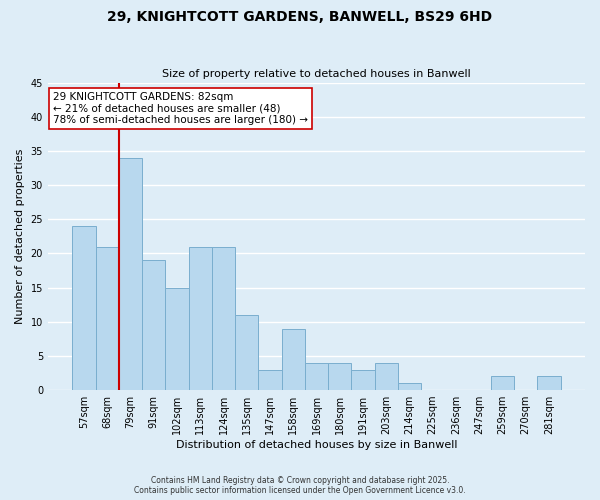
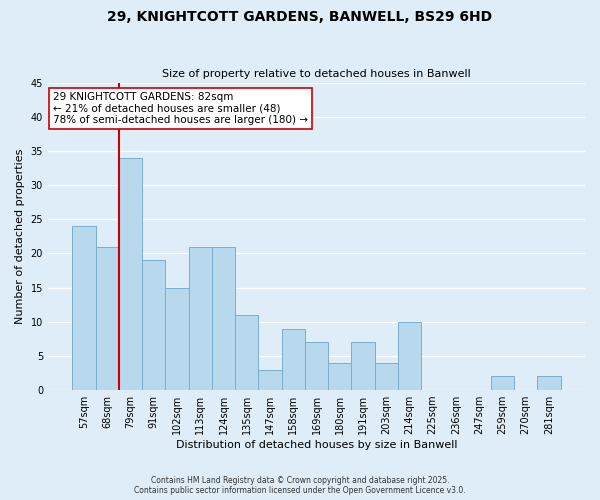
169sqm: 4 -> 7
191sqm: 3 -> 7
214sqm: 1 -> 10
